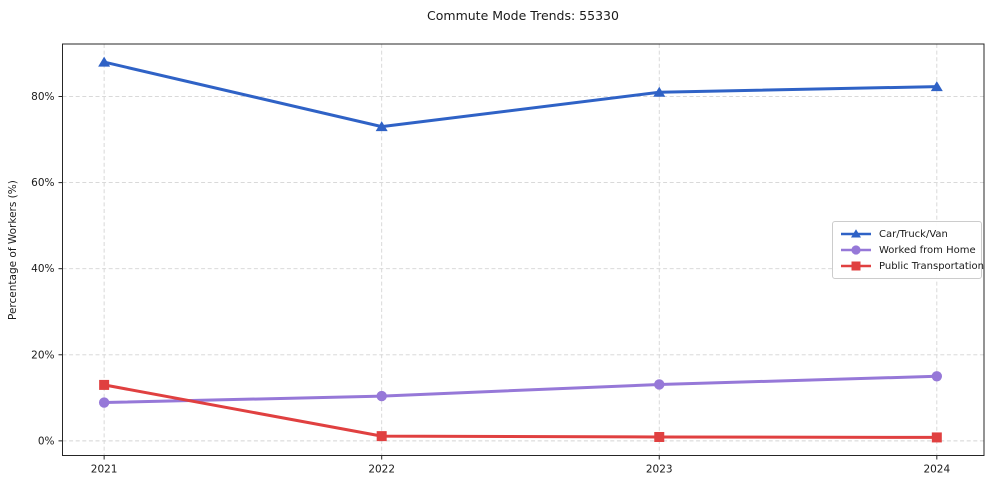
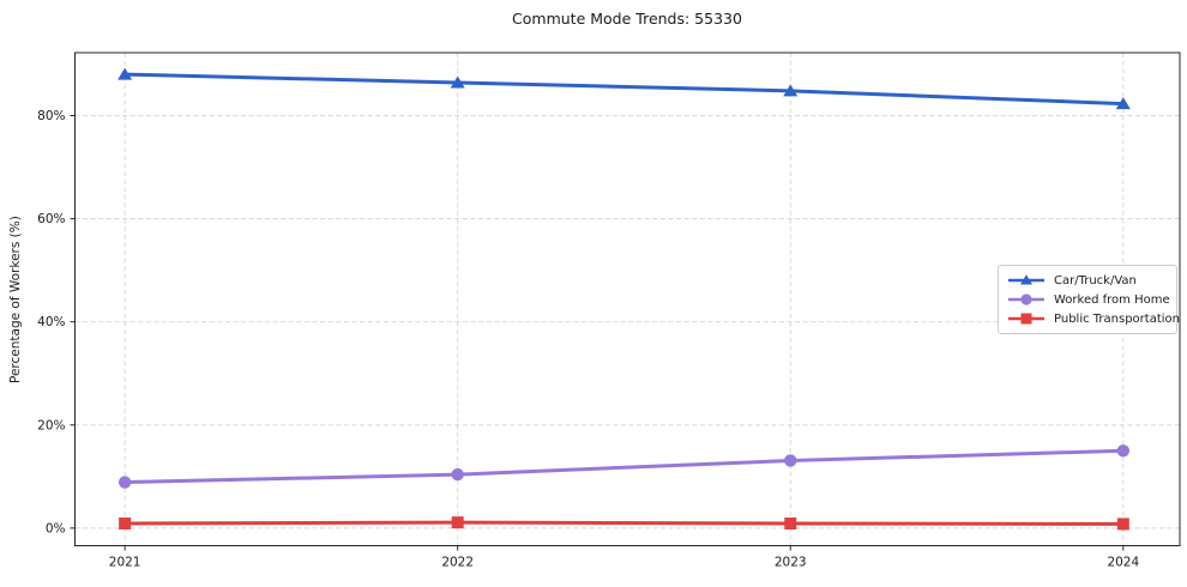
Public Transportation/2021: 13% -> 1%
Car/Truck/Van/2022: 73% -> 86%
Car/Truck/Van/2023: 81% -> 85%
